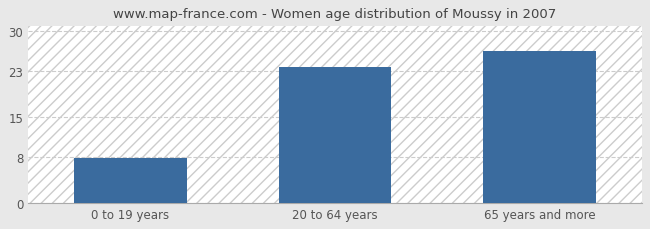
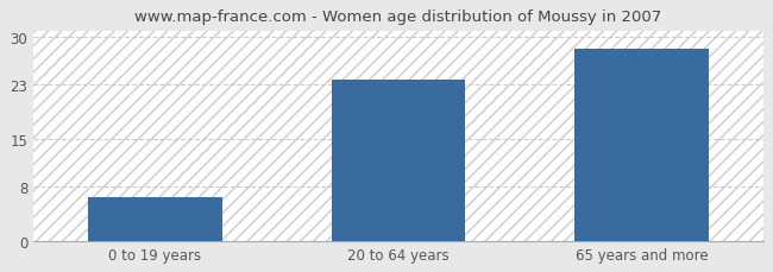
0 to 19 years: 7.9 -> 6.4
65 years and more: 26.5 -> 28.4
